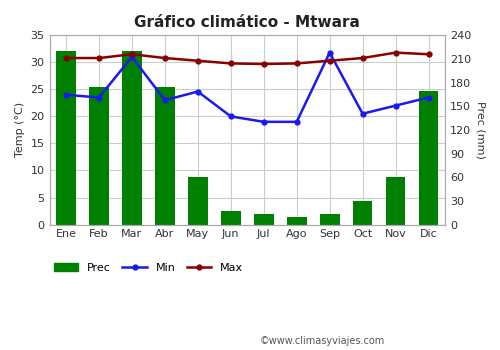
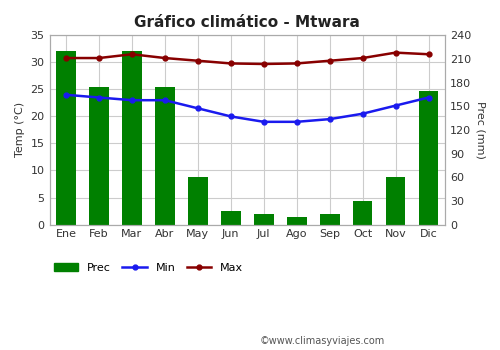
Min/Mar: 31.0 -> 23.0
Min/May: 24.6 -> 21.5
Min/Sep: 31.8 -> 19.5
